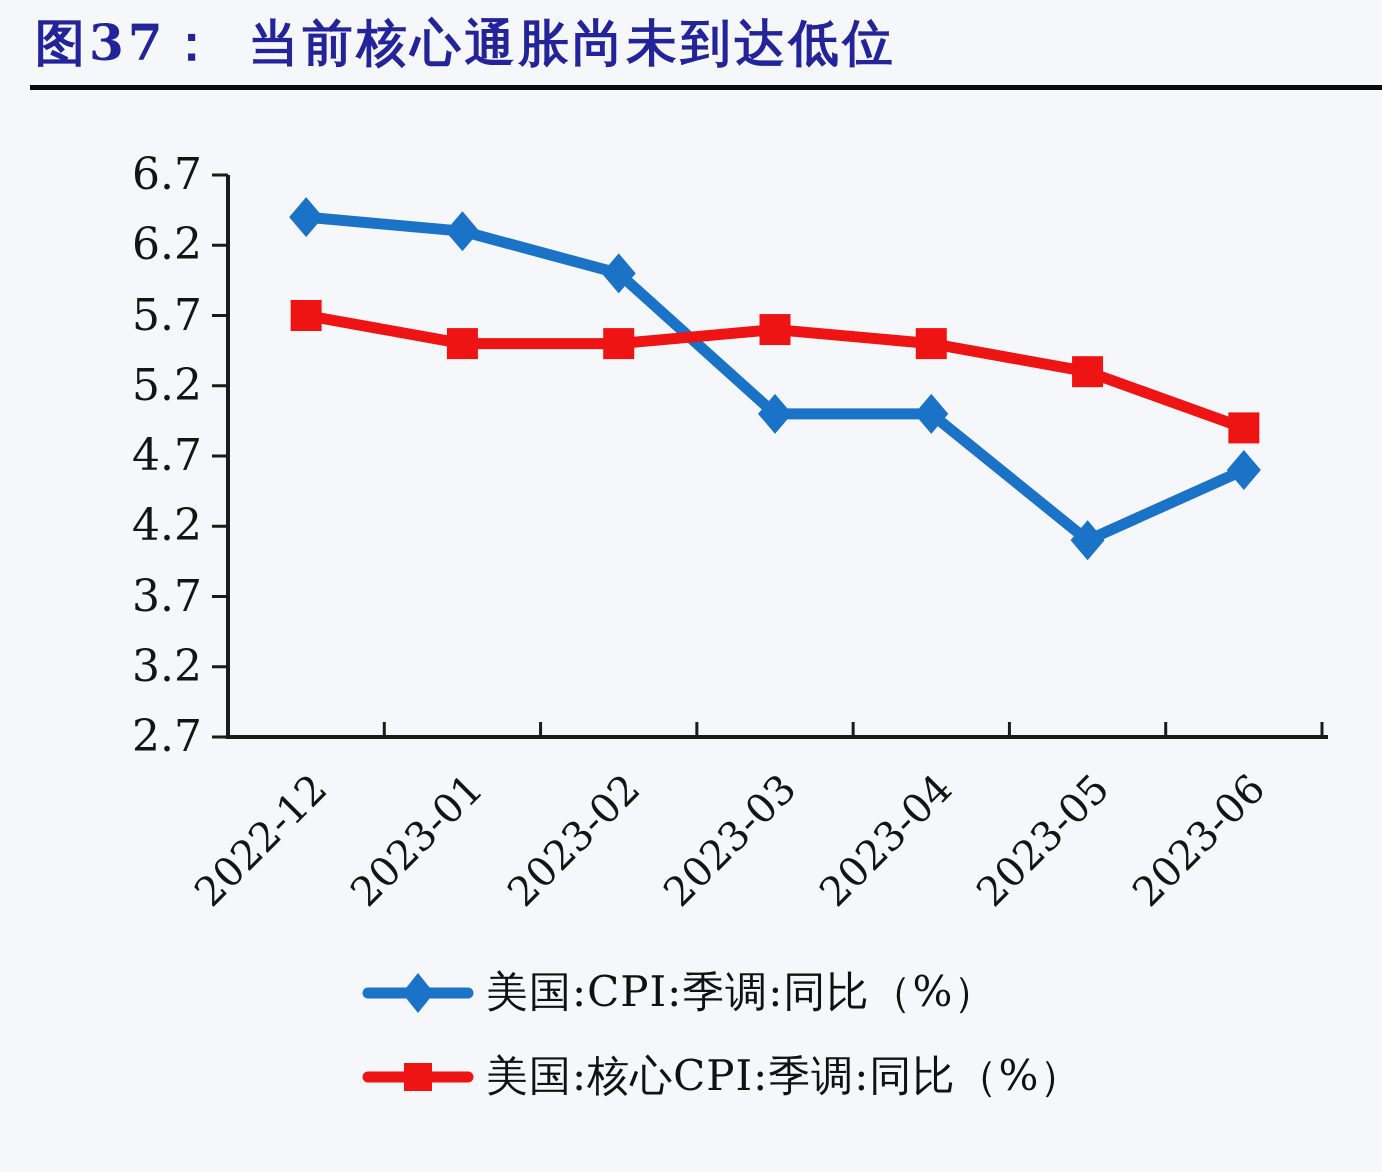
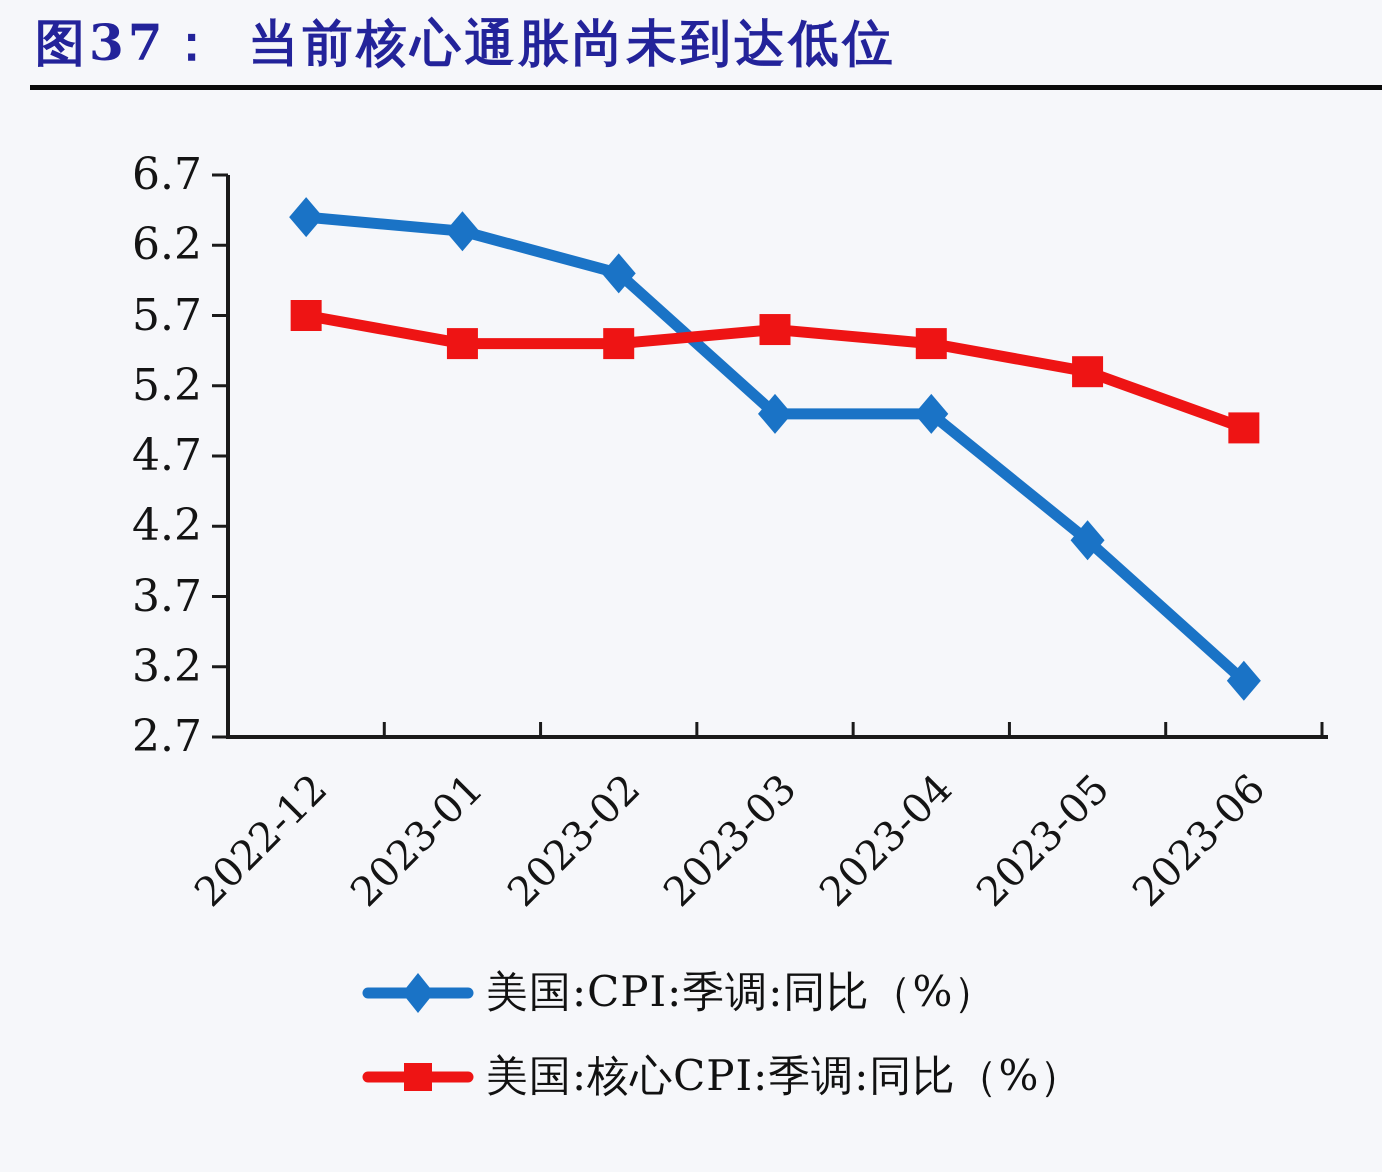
美国:CPI:季调:同比（%）/2023-06: 4.6 -> 3.1
